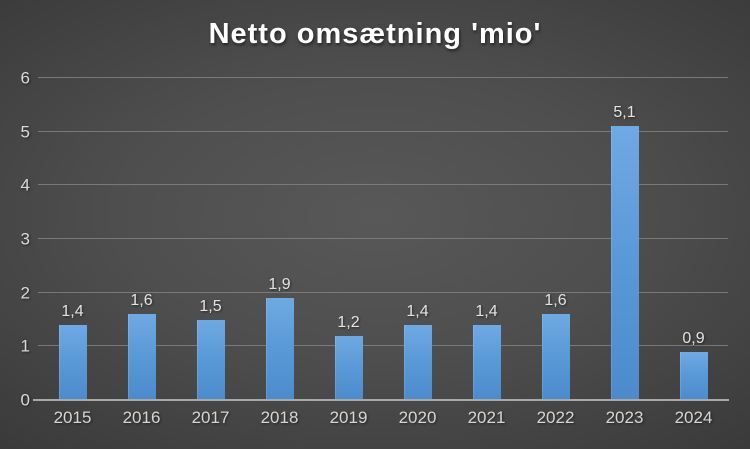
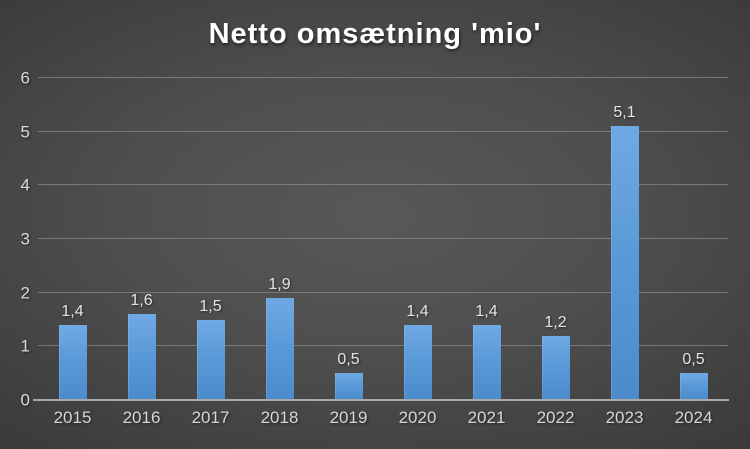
2019: 1,2 -> 0,5
2022: 1,6 -> 1,2
2024: 0,9 -> 0,5
